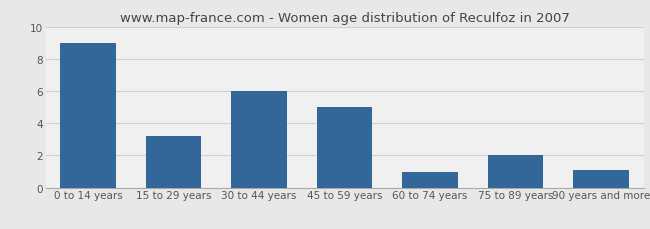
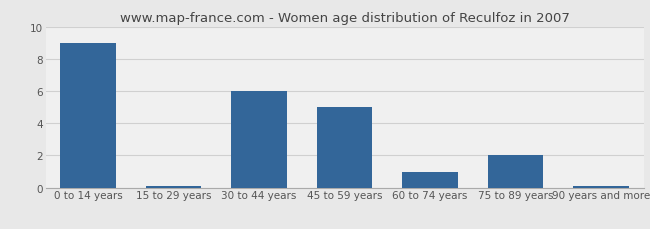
15 to 29 years: 3.2 -> 0.1
90 years and more: 1.1 -> 0.1
